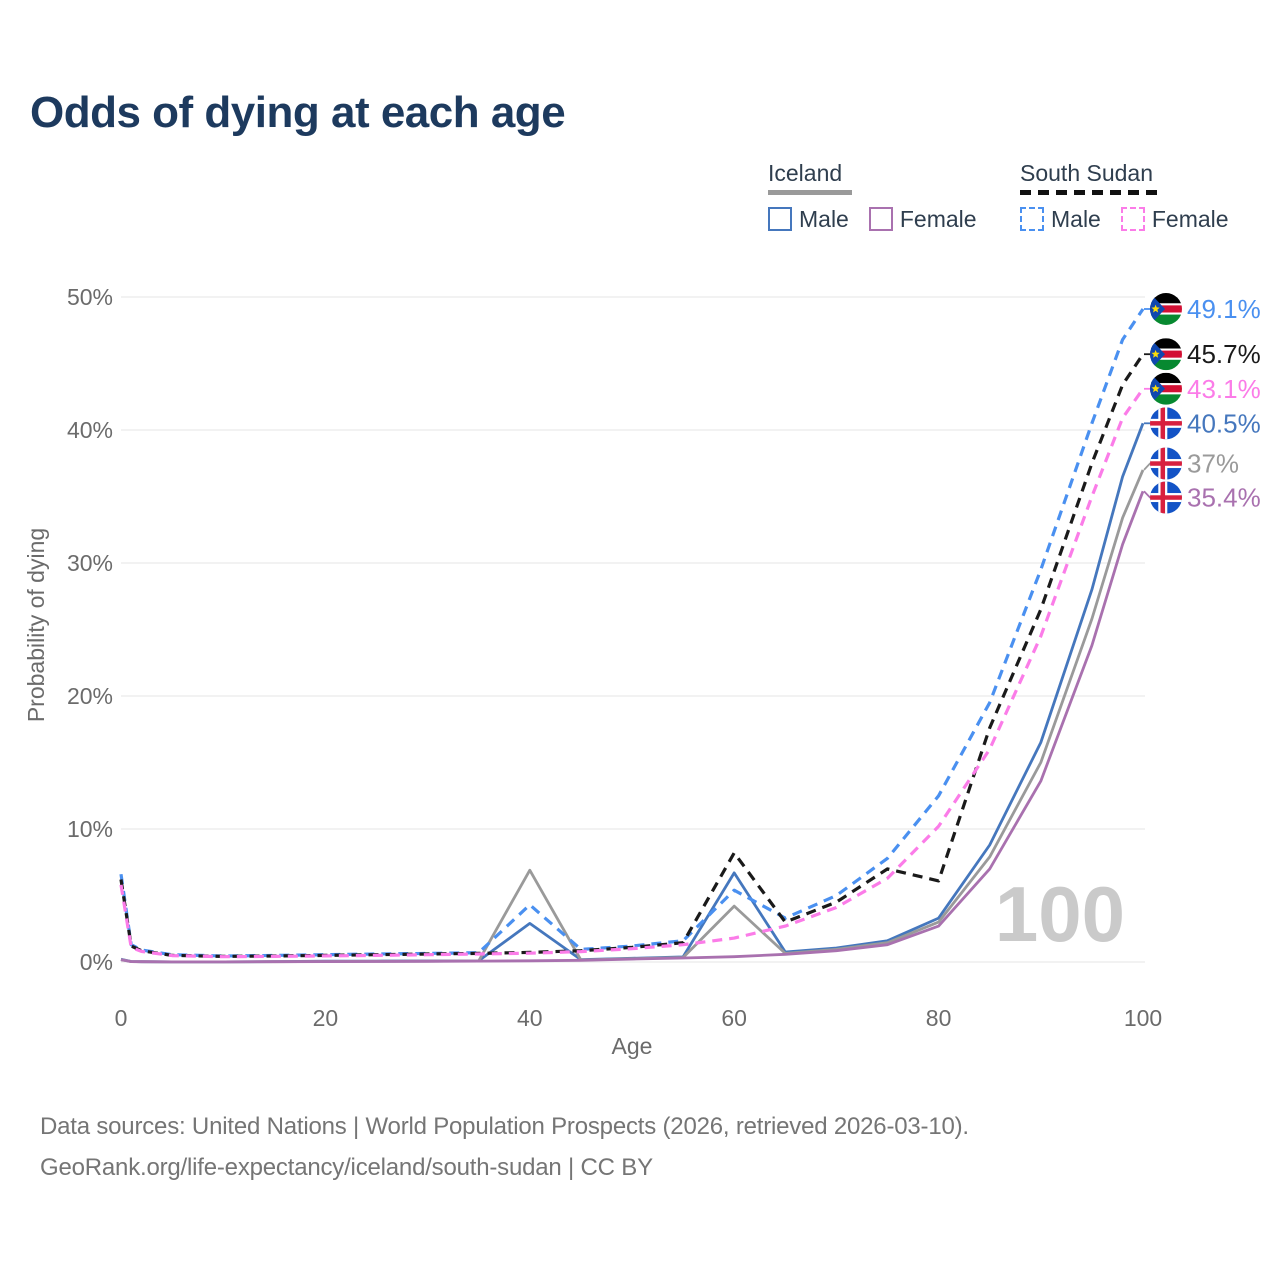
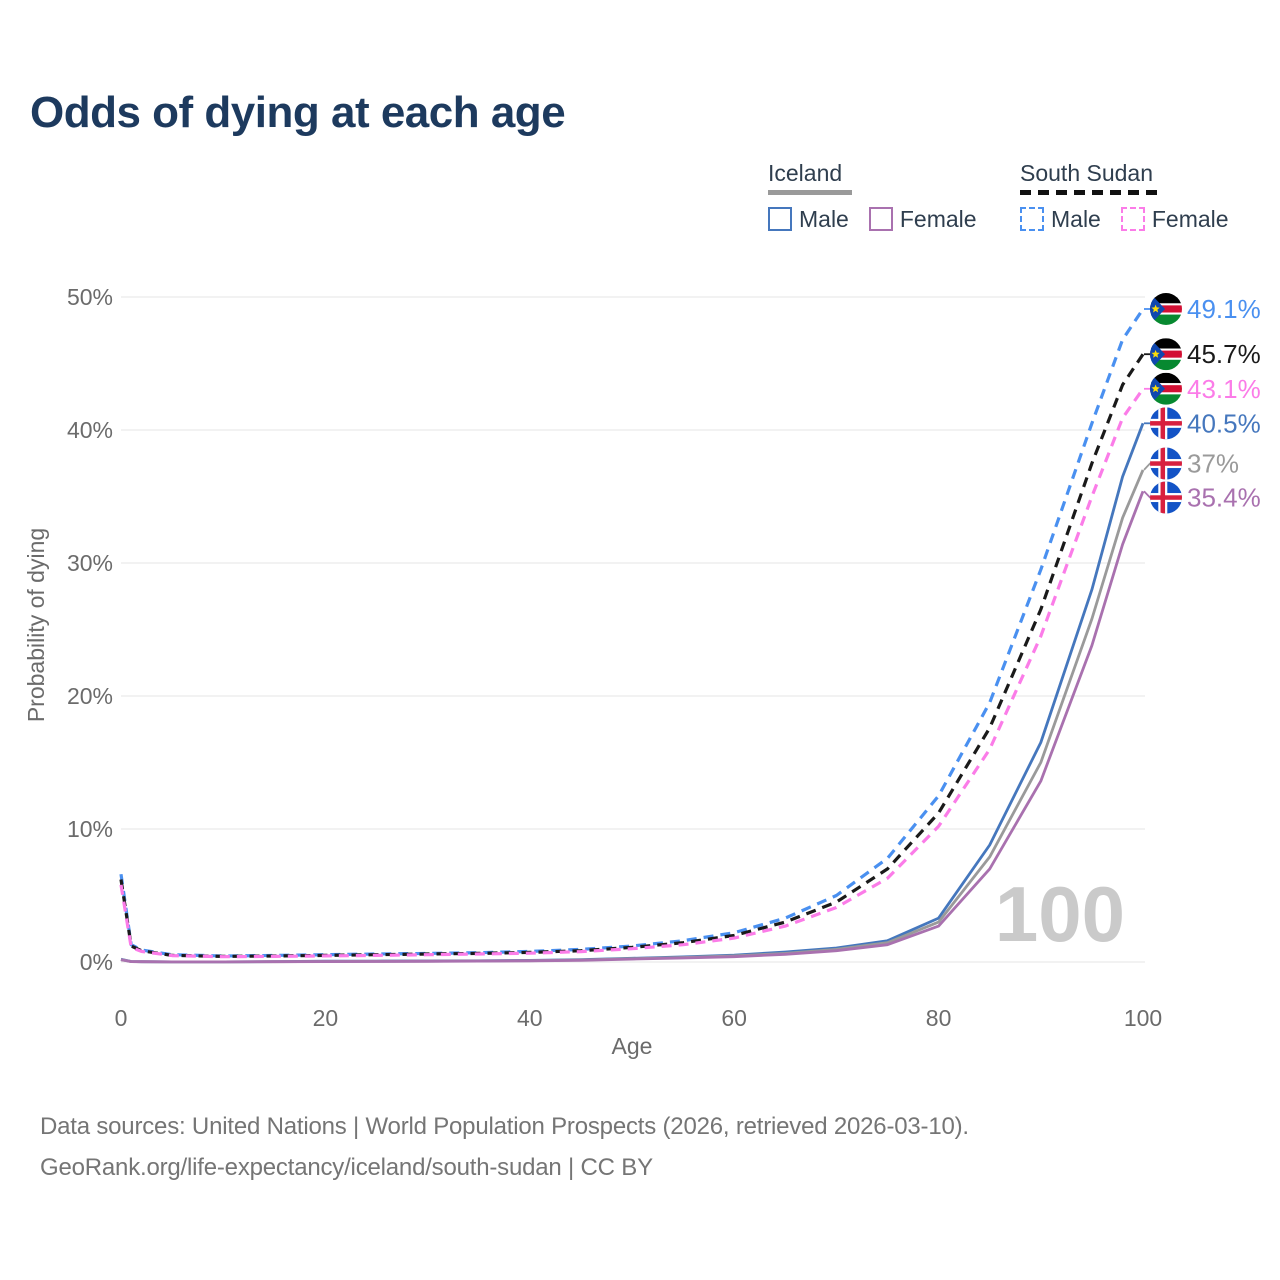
South Sudan Male/40: 4.3% -> 0.8%
Iceland Male/40: 2.9% -> 0.1%
Iceland/40: 6.9% -> 0.1%
South Sudan Male/60: 5.4% -> 2.2%
South Sudan/60: 8.2% -> 2.0%
Iceland Male/60: 6.7% -> 0.5%
Iceland/60: 4.2% -> 0.5%
South Sudan/80: 6.1% -> 11.2%
